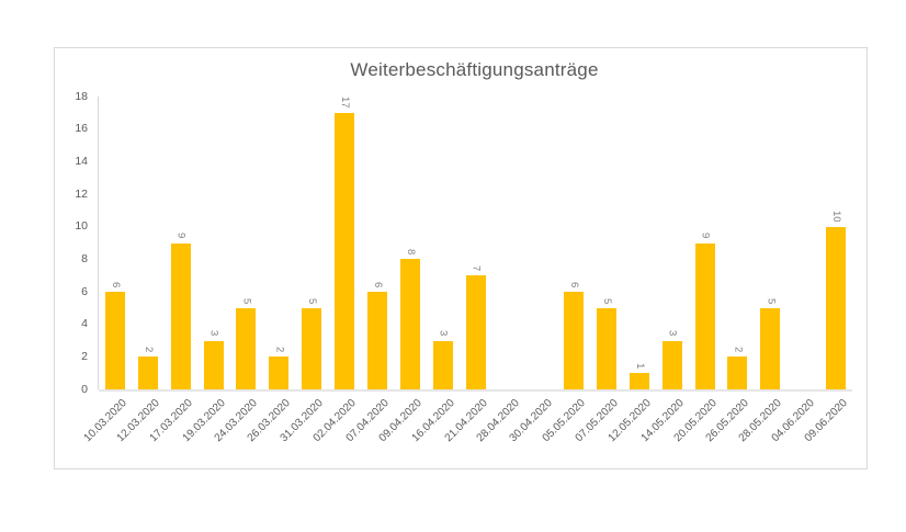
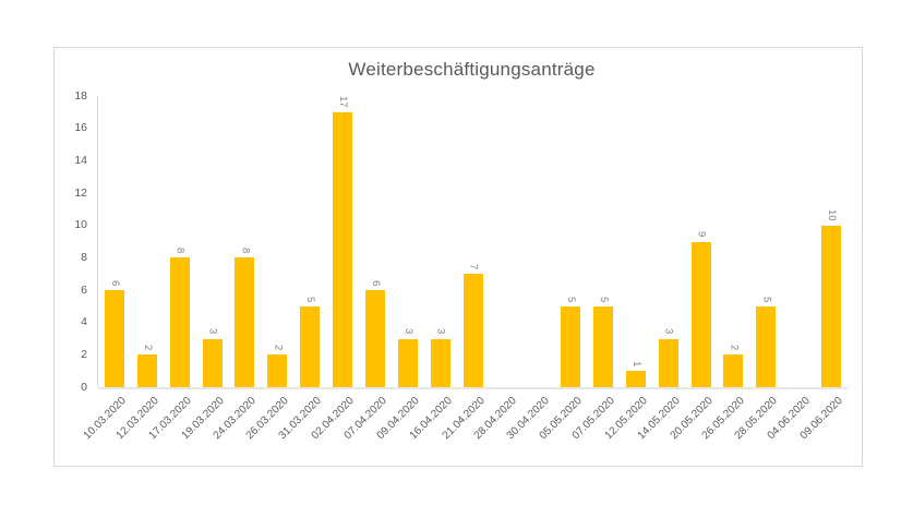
17.03.2020: 9 -> 8
24.03.2020: 5 -> 8
09.04.2020: 8 -> 3
05.05.2020: 6 -> 5
